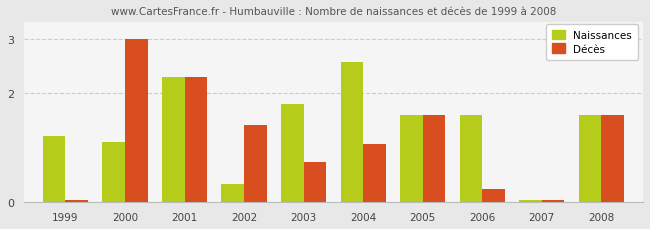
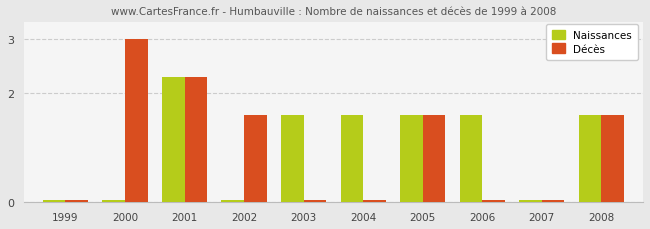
Naissances/1999: 1.22 -> 0.05
Naissances/2000: 1.10 -> 0.05
Naissances/2002: 0.34 -> 0.05
Décès/2002: 1.42 -> 1.60
Naissances/2003: 1.80 -> 1.60
Décès/2003: 0.74 -> 0.05
Naissances/2004: 2.58 -> 1.60
Décès/2004: 1.06 -> 0.05
Décès/2006: 0.24 -> 0.05
